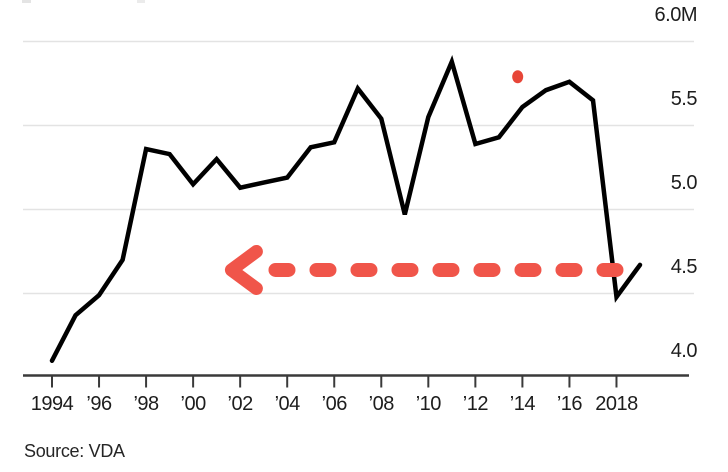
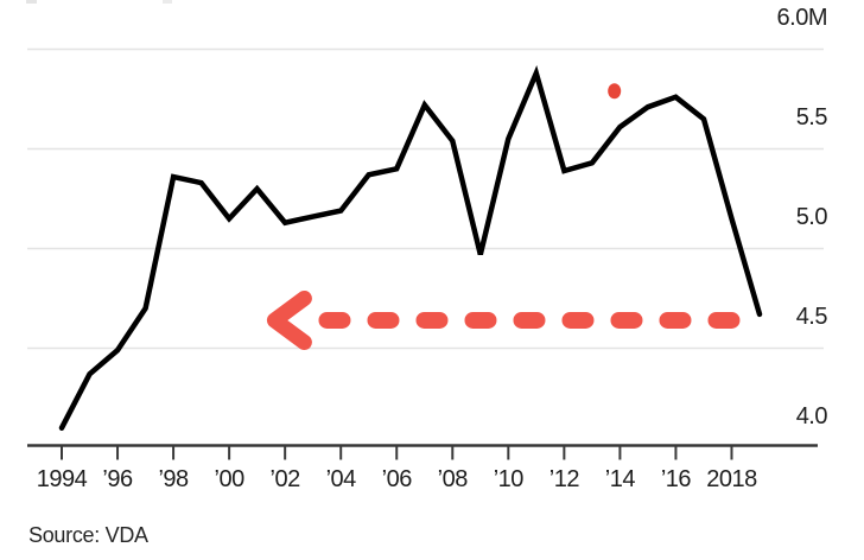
2018: 4.48M -> 5.15M
